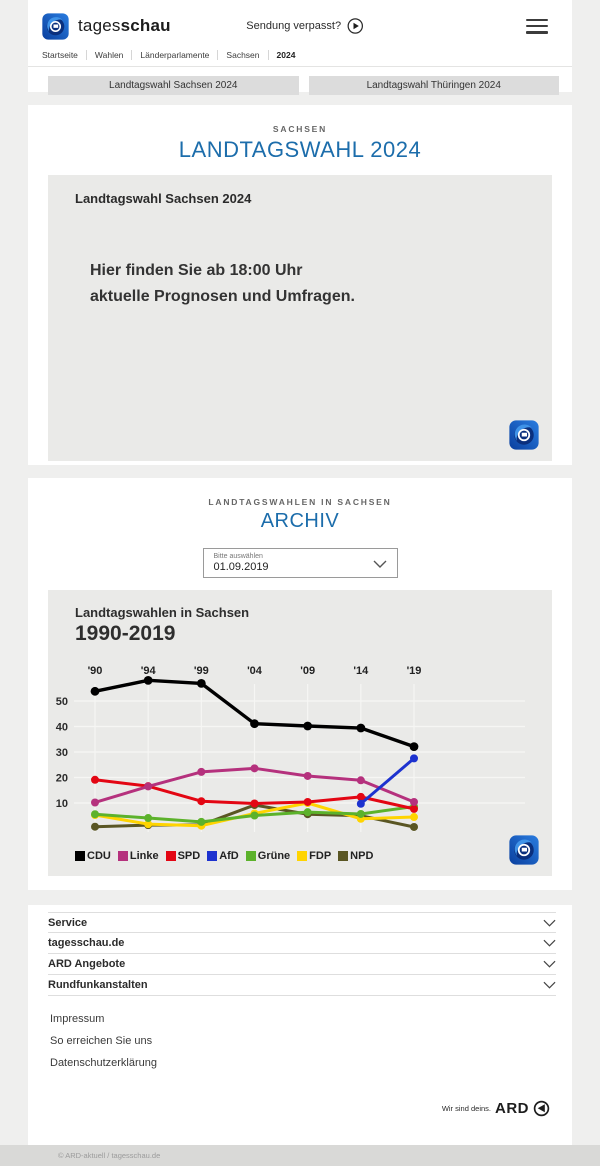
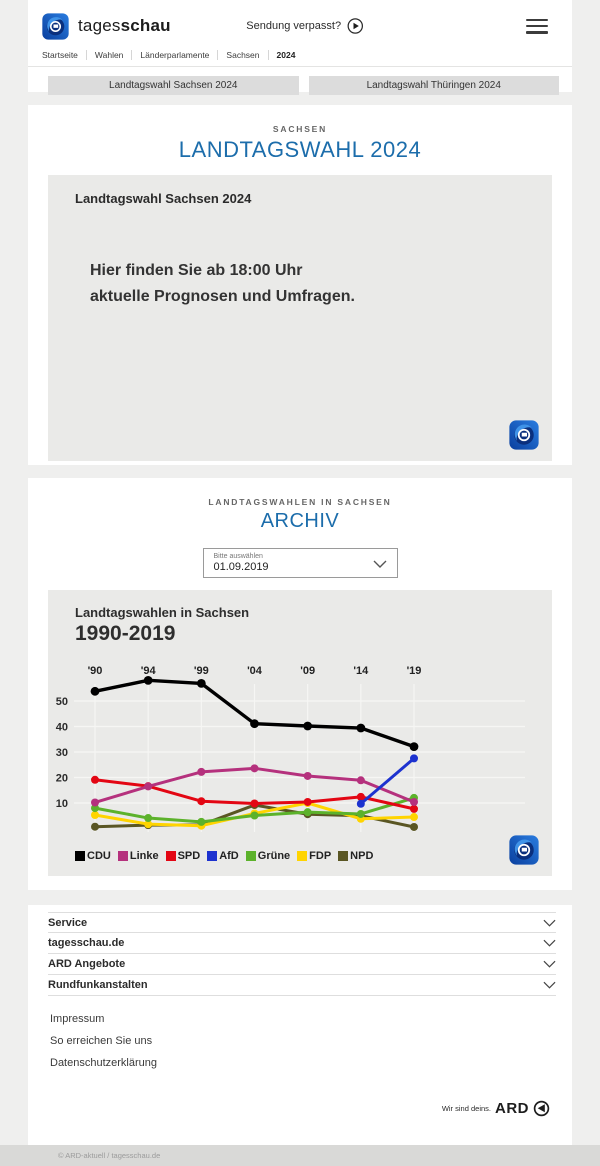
Grüne/'90: 6 -> 8
Grüne/'19: 9 -> 12
